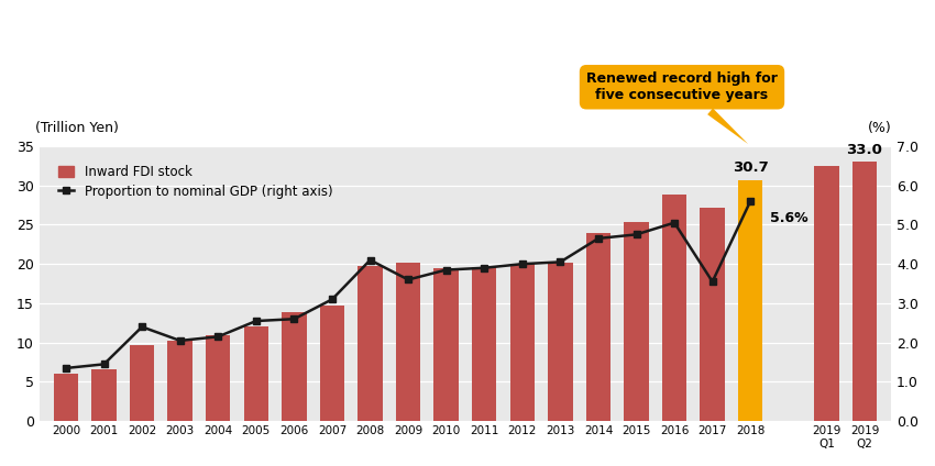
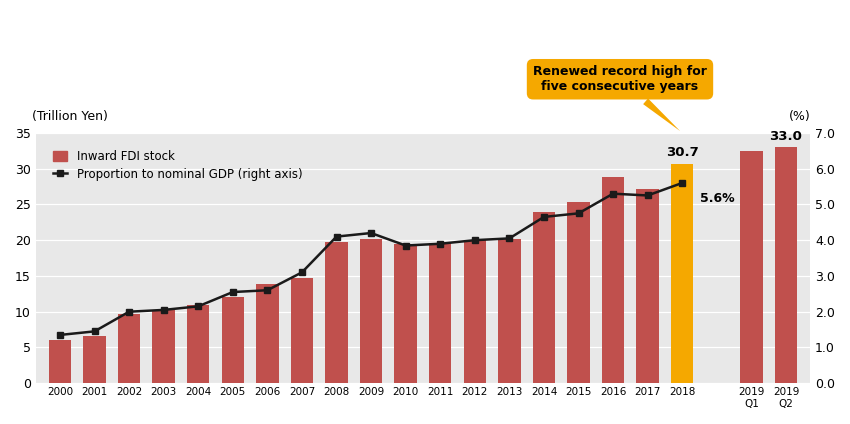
Proportion to nominal GDP (right axis)/2002: 2.40 -> 2.00
Proportion to nominal GDP (right axis)/2009: 3.60 -> 4.20
Proportion to nominal GDP (right axis)/2016: 5.05 -> 5.30
Proportion to nominal GDP (right axis)/2017: 3.55 -> 5.25
